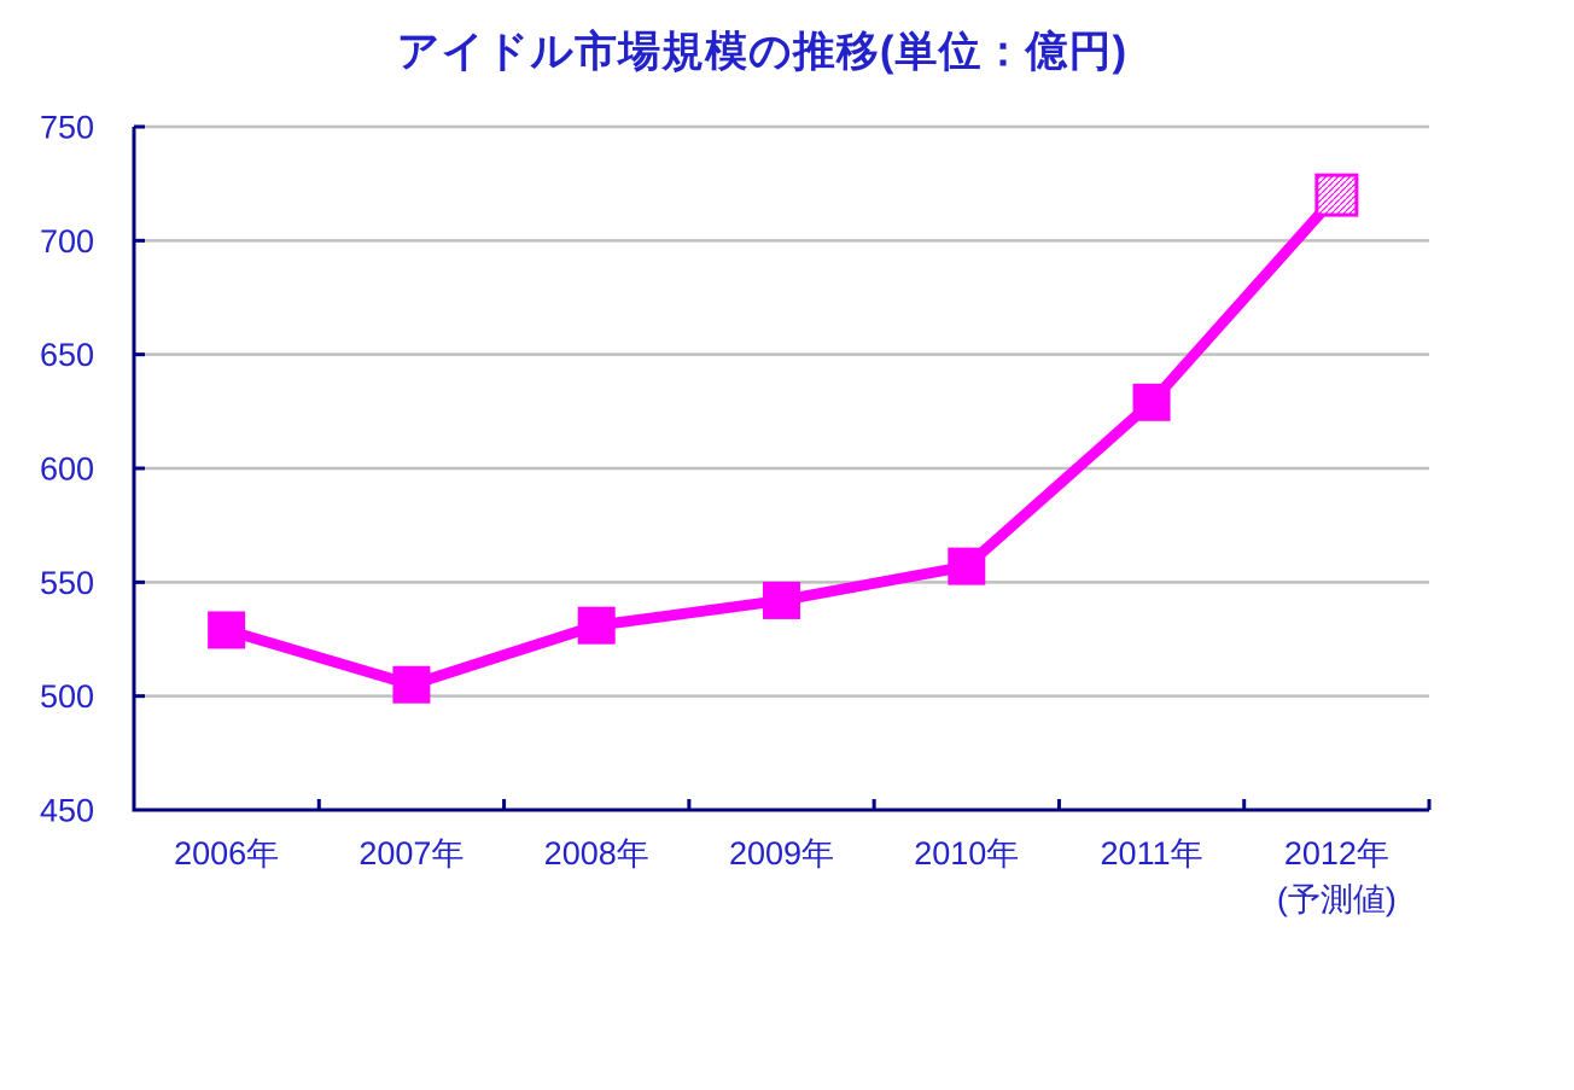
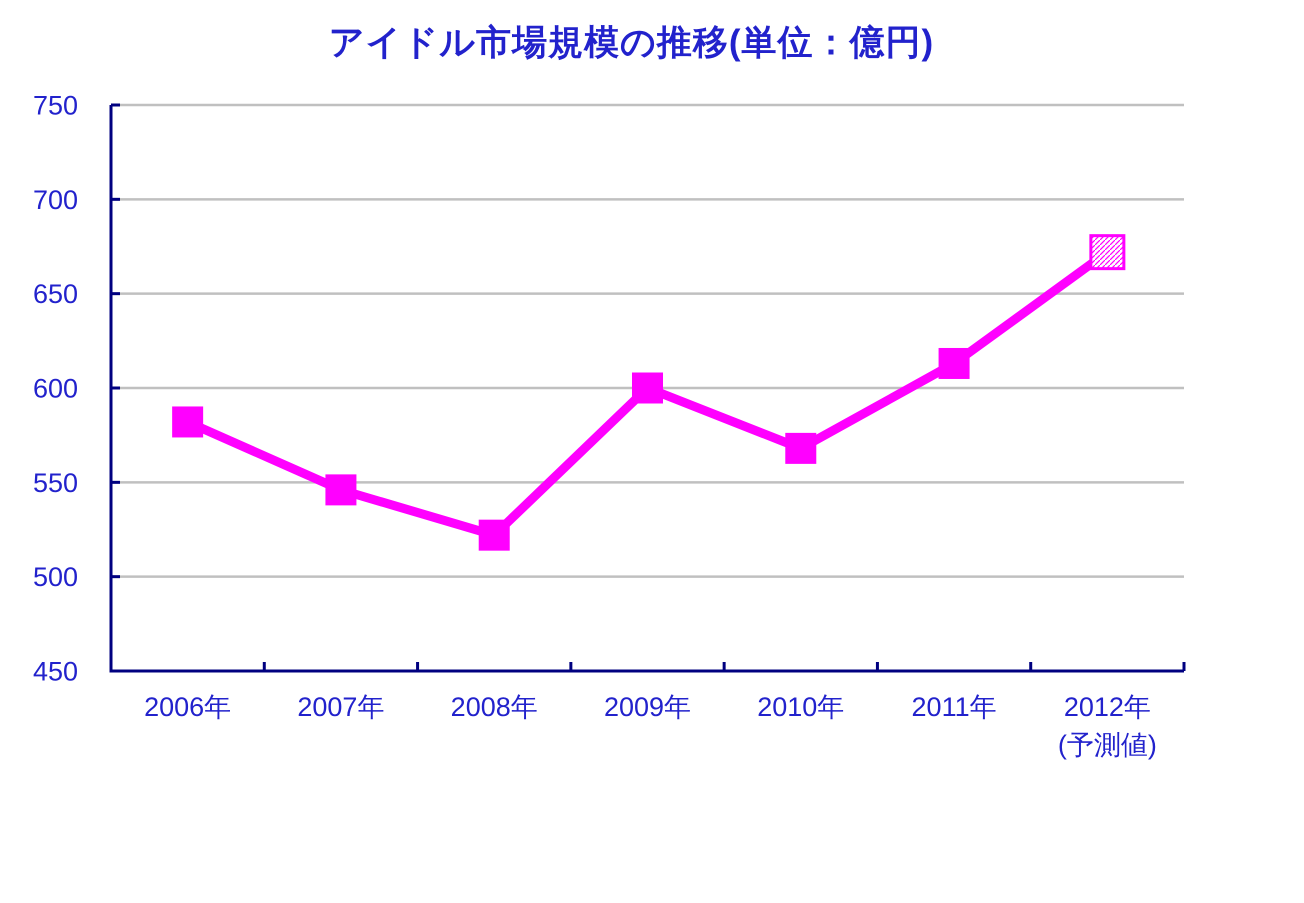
2006年: 529 -> 582
2007年: 505 -> 546
2008年: 531 -> 522
2009年: 542 -> 600
2010年: 557 -> 568
2011年: 629 -> 613
2012年: 720 -> 672
